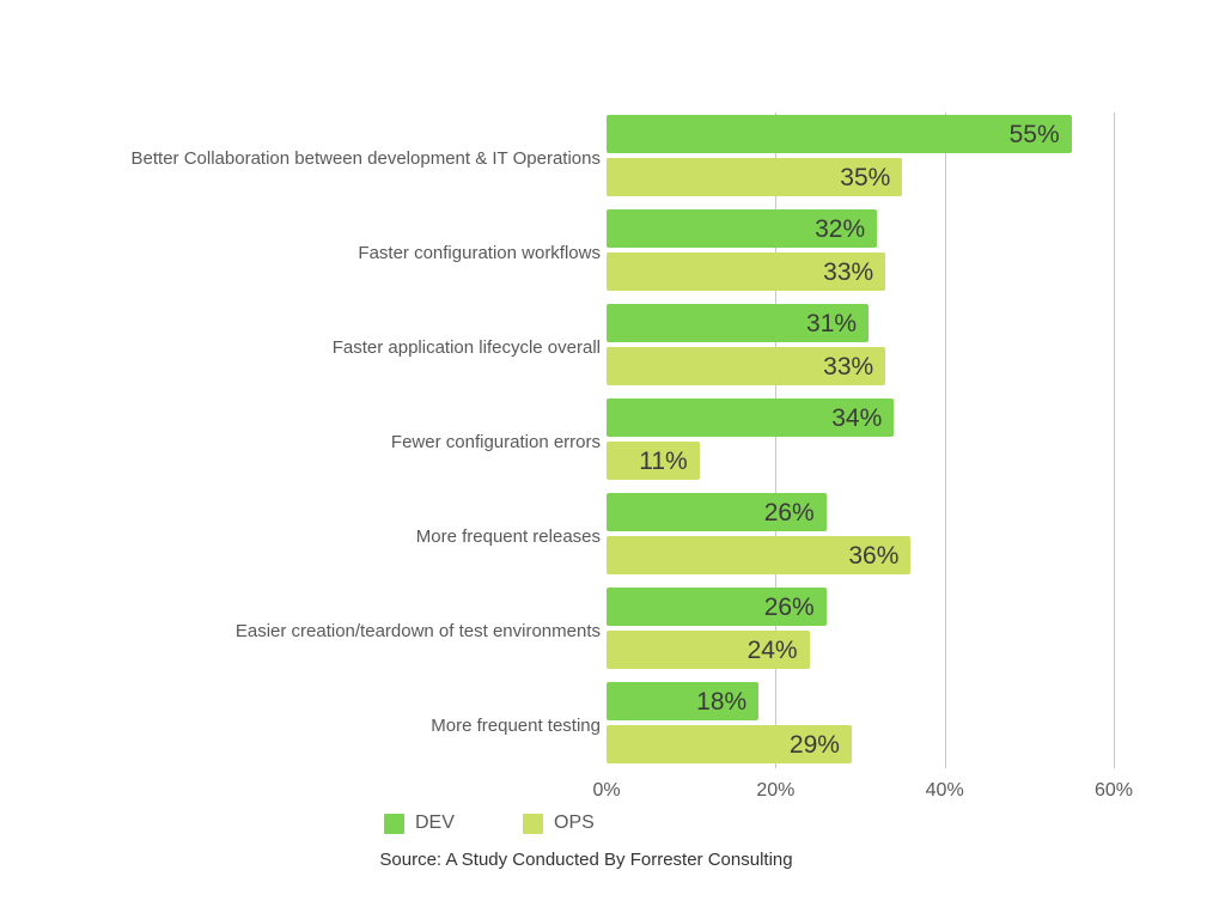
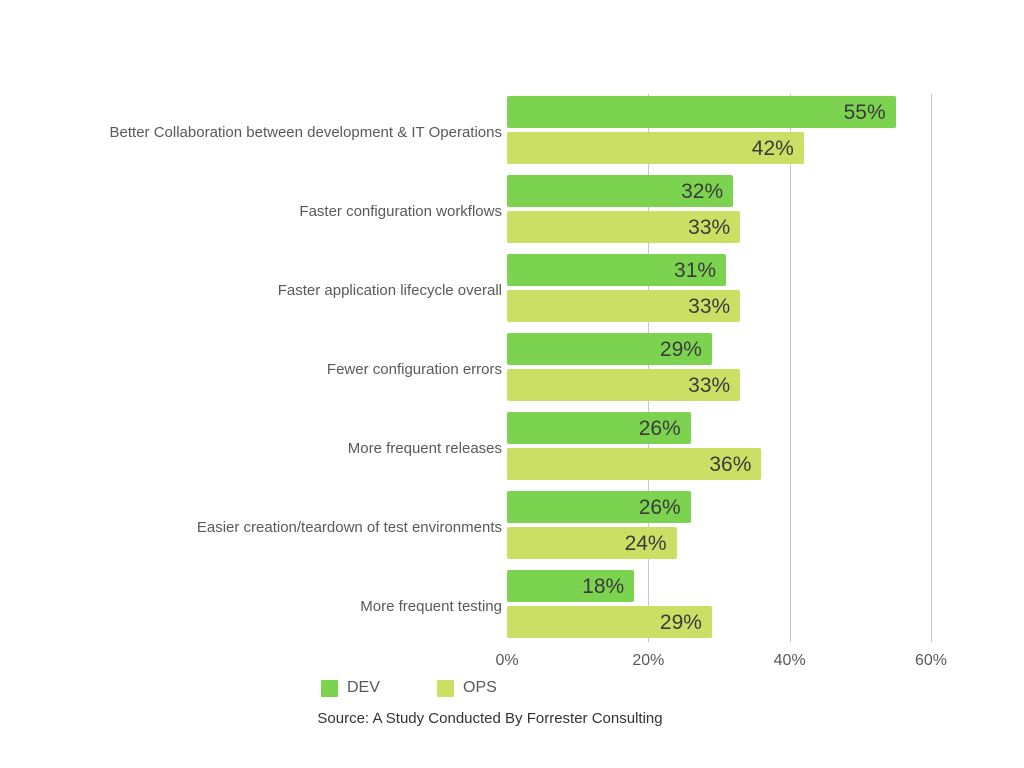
OPS/Better Collaboration between development & IT Operations: 35% -> 42%
DEV/Fewer configuration errors: 34% -> 29%
OPS/Fewer configuration errors: 11% -> 33%
